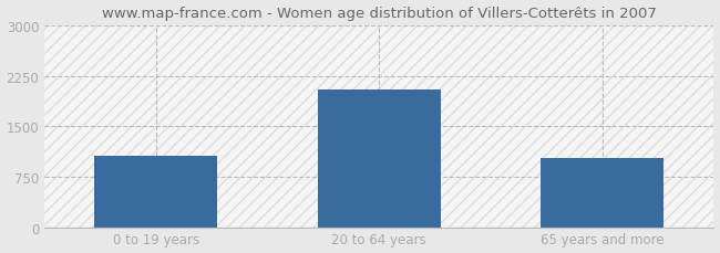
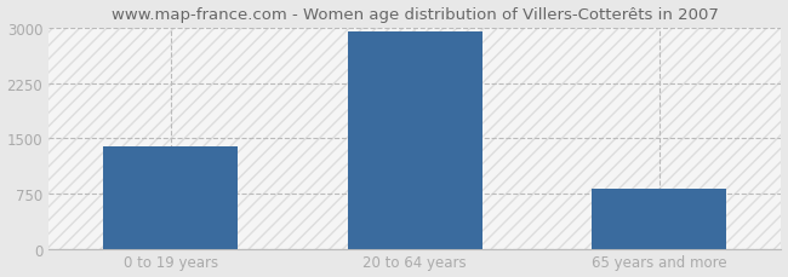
0 to 19 years: 1060 -> 1390
20 to 64 years: 2040 -> 2950
65 years and more: 1020 -> 810
